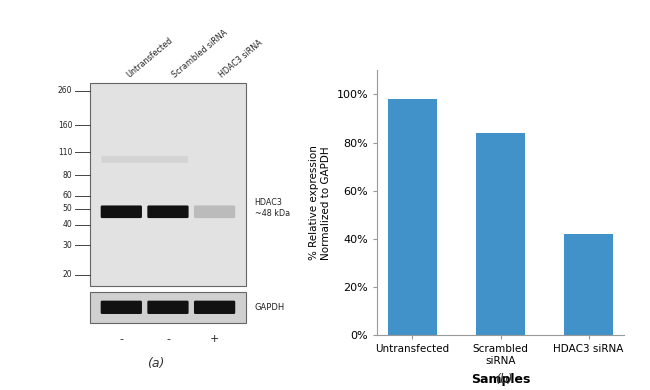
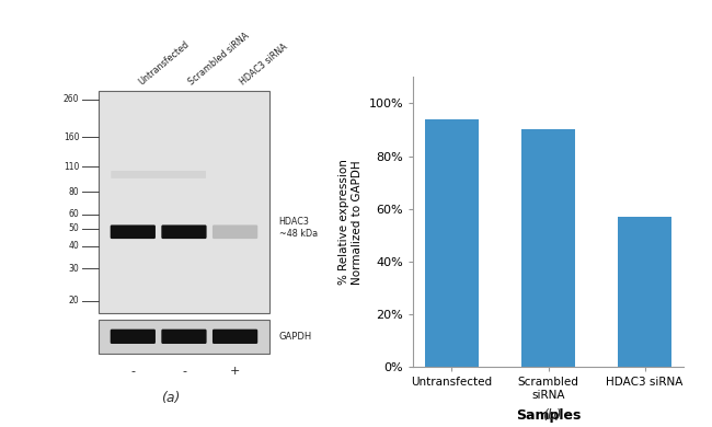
Untransfected: 98% -> 94%
Scrambled siRNA: 84% -> 90%
HDAC3 siRNA: 42% -> 57%
